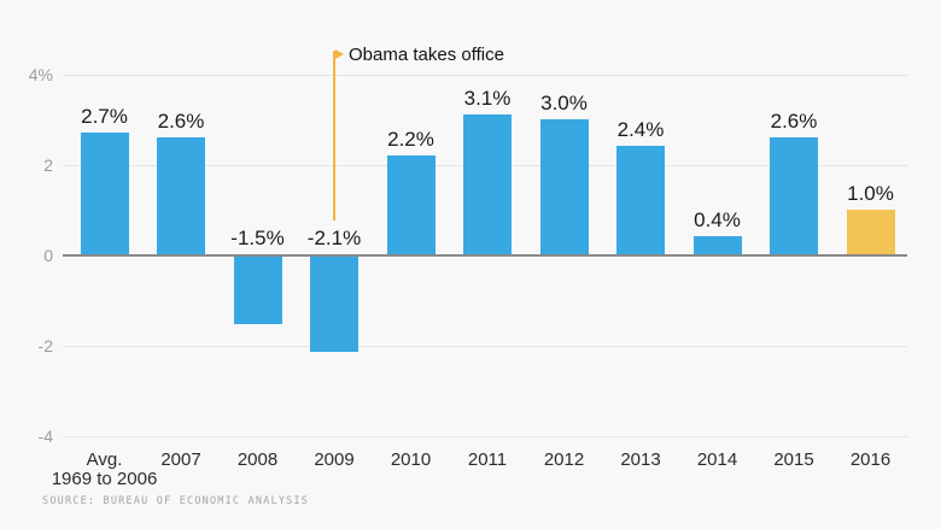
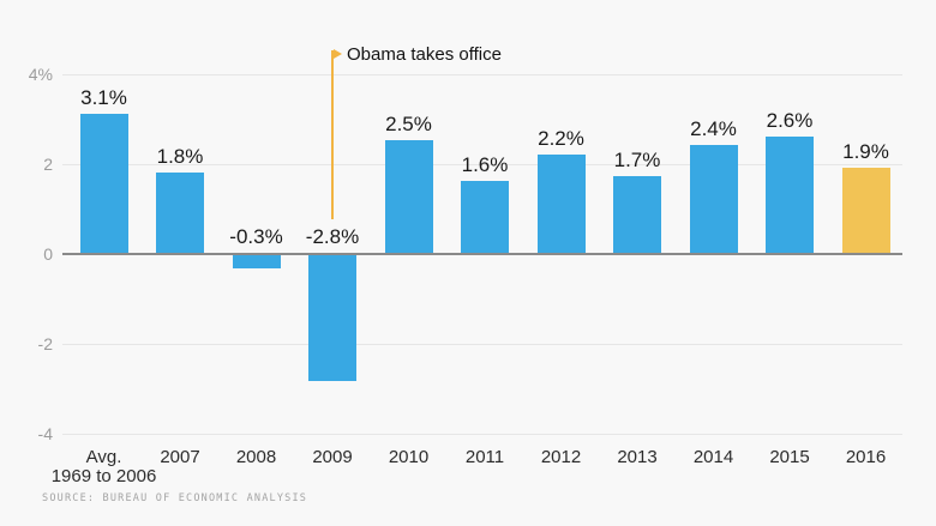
Avg. 1969 to 2006: 2.7% -> 3.1%
2007: 2.6% -> 1.8%
2008: -1.5% -> -0.3%
2009: -2.1% -> -2.8%
2010: 2.2% -> 2.5%
2011: 3.1% -> 1.6%
2012: 3.0% -> 2.2%
2013: 2.4% -> 1.7%
2014: 0.4% -> 2.4%
2016: 1.0% -> 1.9%
